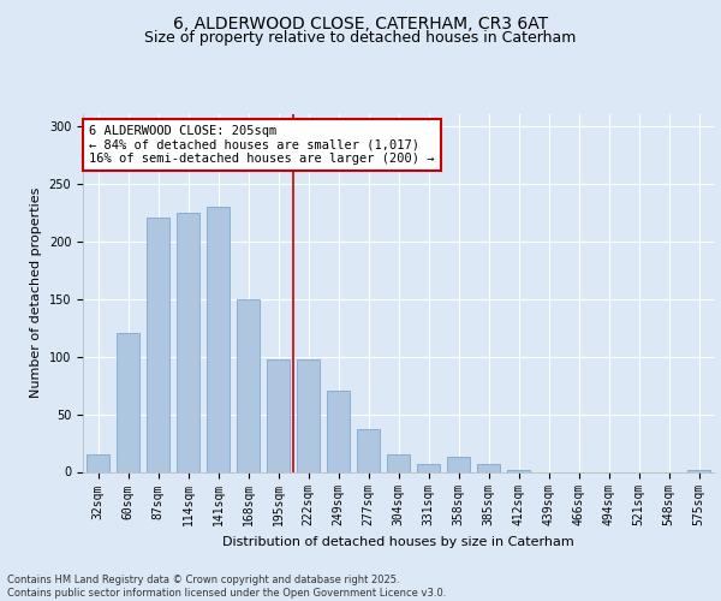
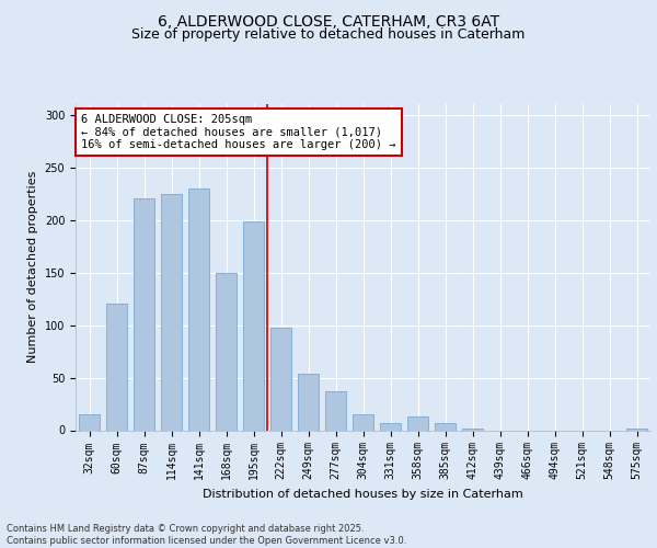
195sqm: 97 -> 198
249sqm: 70 -> 54
